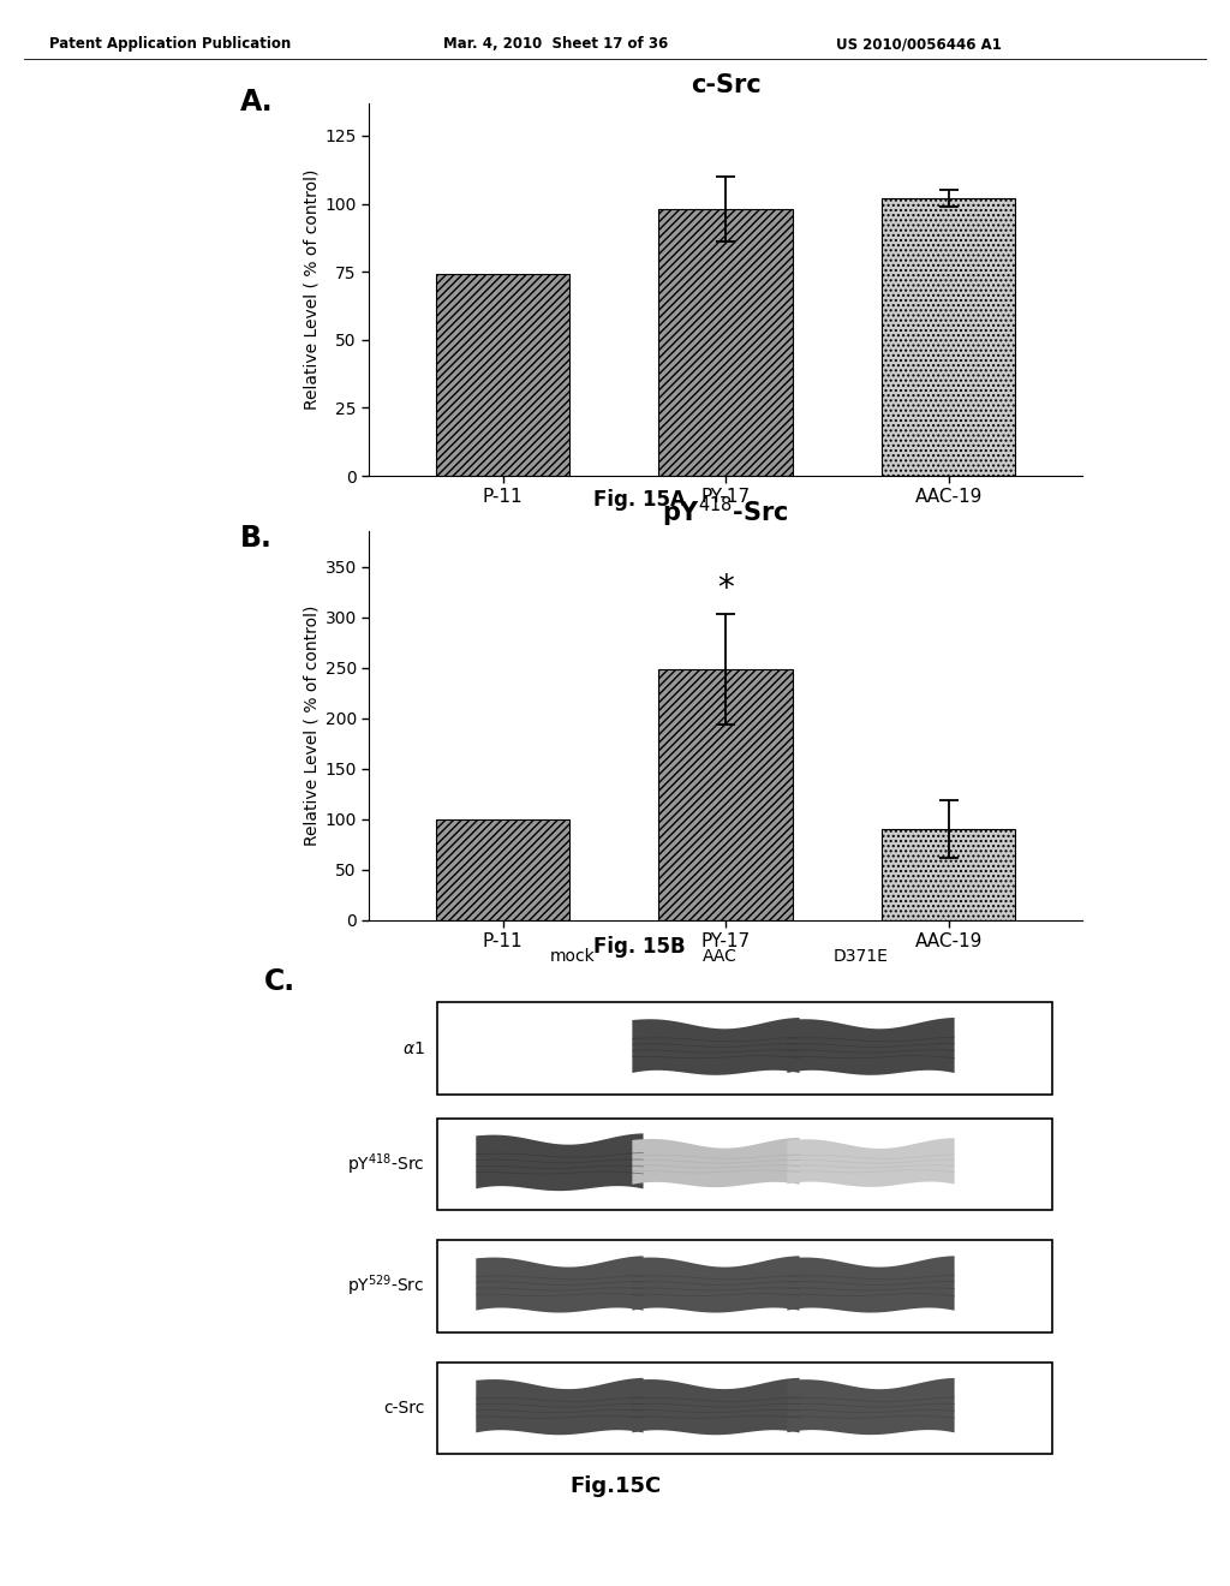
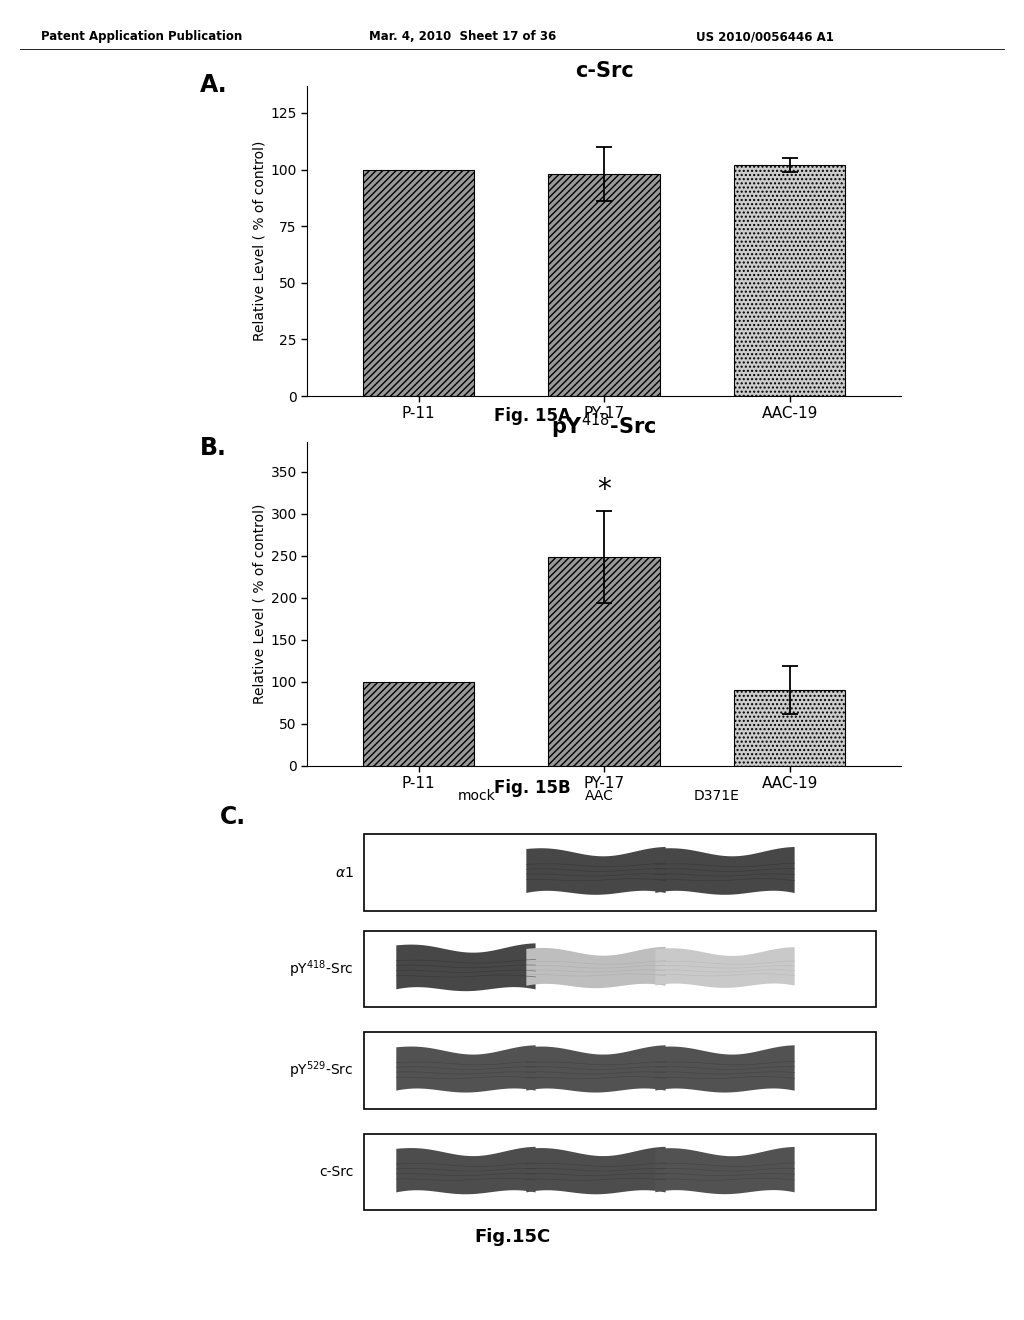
c-Src/P-11: 74 -> 100
